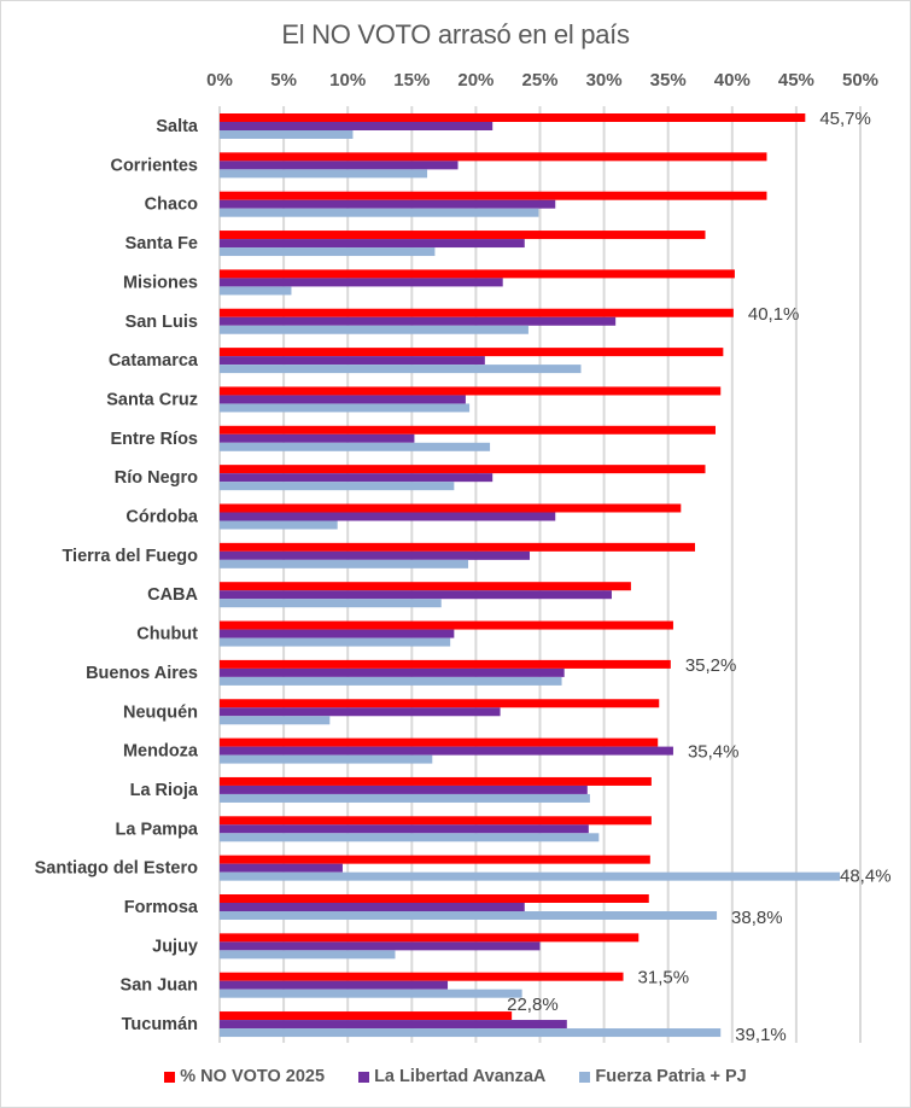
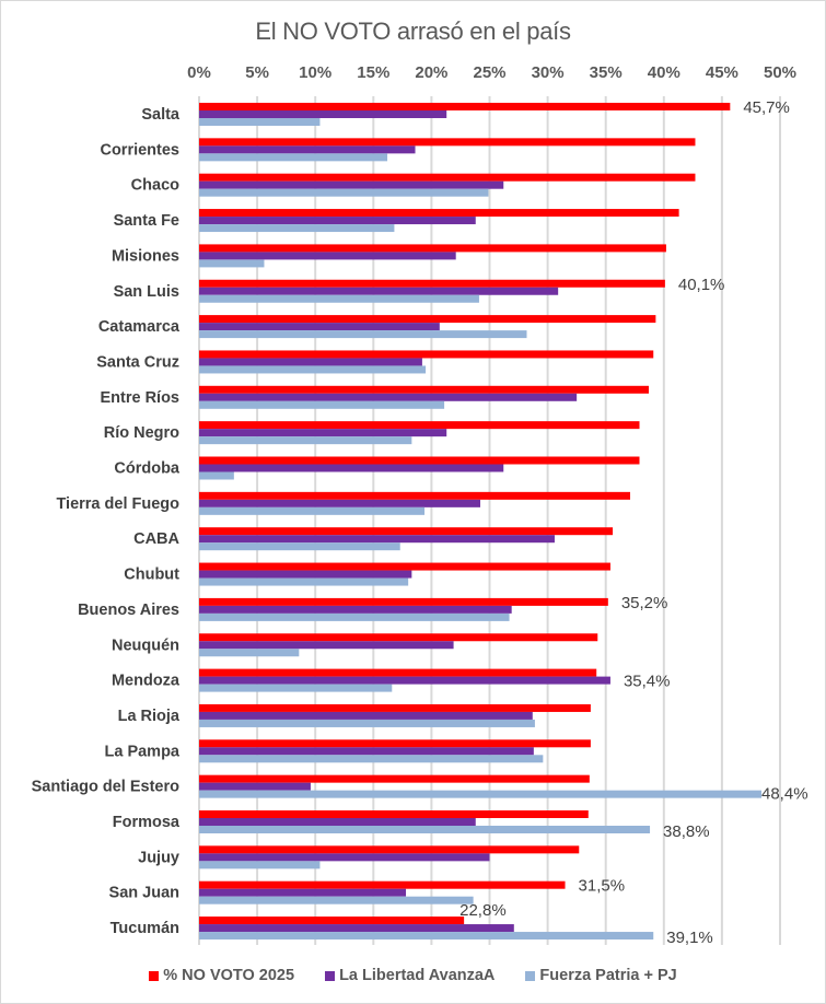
% NO VOTO 2025/Santa Fe: 37.9% -> 41.3%
La Libertad AvanzaA/Entre Ríos: 15.2% -> 32.5%
% NO VOTO 2025/Córdoba: 36.0% -> 37.9%
Fuerza Patria + PJ/Córdoba: 9.2% -> 3.0%
% NO VOTO 2025/CABA: 32.1% -> 35.6%
Fuerza Patria + PJ/Jujuy: 13.7% -> 10.4%
